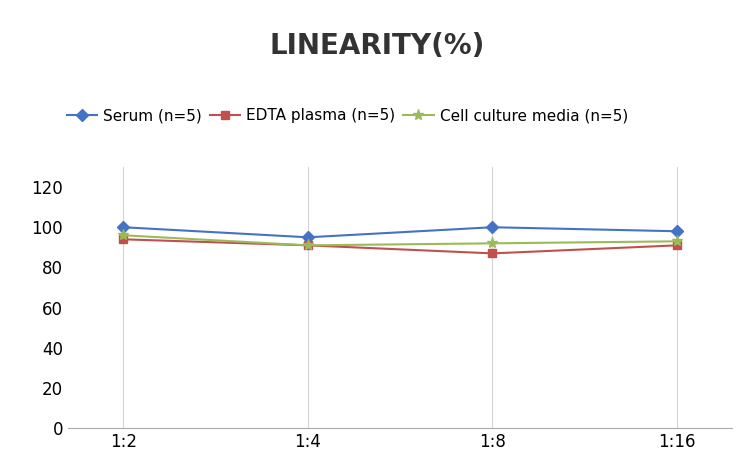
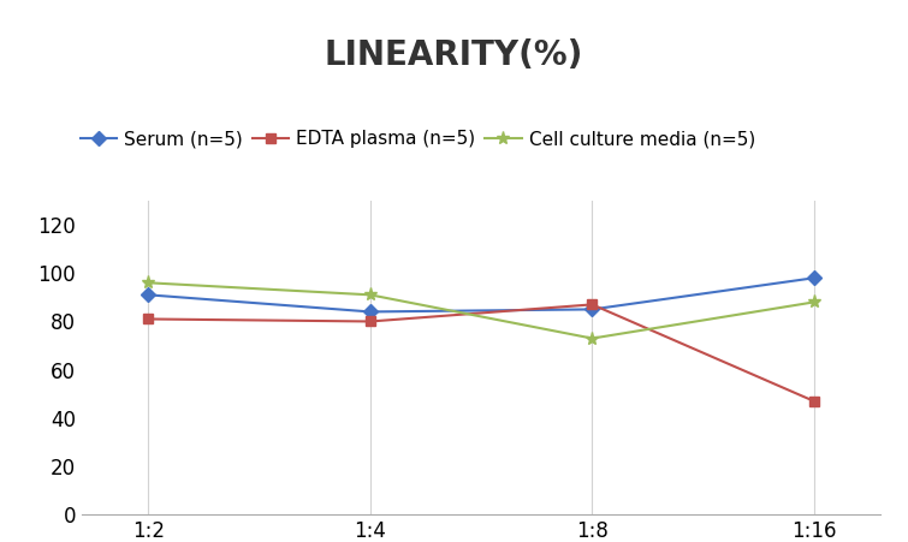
Serum (n=5)/1:2: 100 -> 91
EDTA plasma (n=5)/1:2: 94 -> 81
Serum (n=5)/1:4: 95 -> 84
EDTA plasma (n=5)/1:4: 91 -> 80
Serum (n=5)/1:8: 100 -> 85
Cell culture media (n=5)/1:8: 92 -> 73
EDTA plasma (n=5)/1:16: 91 -> 47
Cell culture media (n=5)/1:16: 93 -> 88
